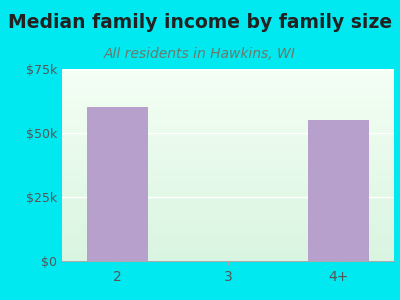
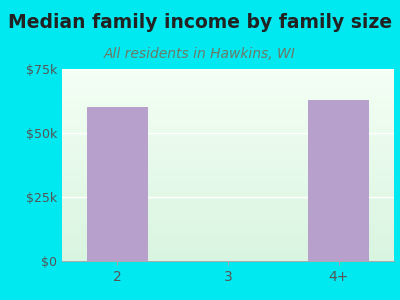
4+: $55k -> $63k
